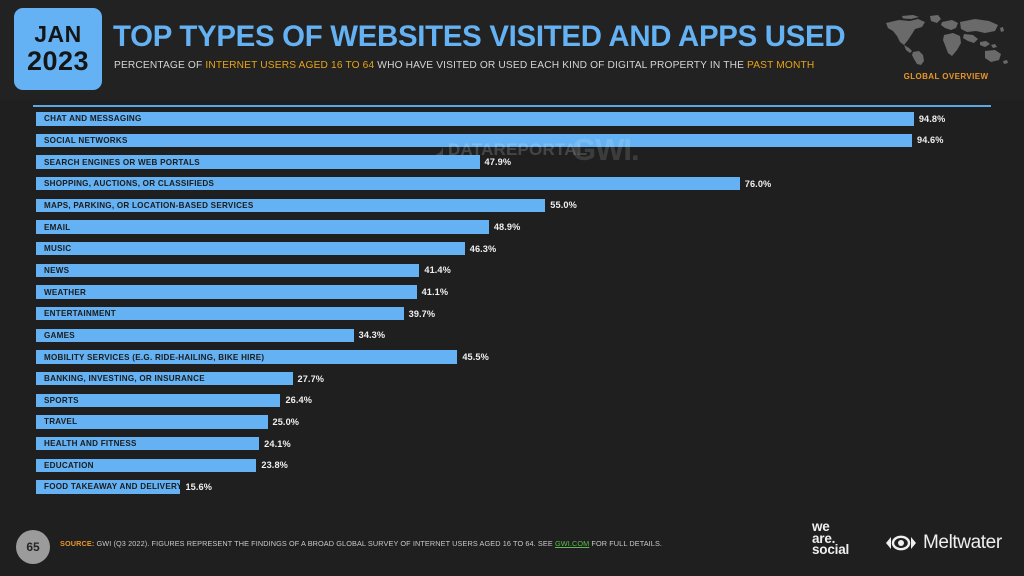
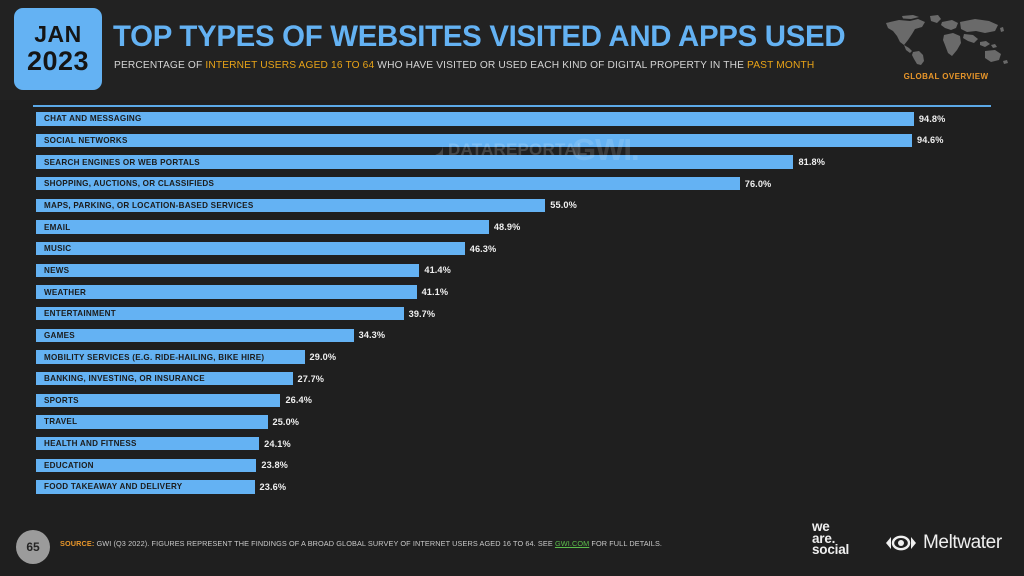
SEARCH ENGINES OR WEB PORTALS: 47.9% -> 81.8%
MOBILITY SERVICES (E.G. RIDE-HAILING, BIKE HIRE): 45.5% -> 29.0%
FOOD TAKEAWAY AND DELIVERY: 15.6% -> 23.6%
